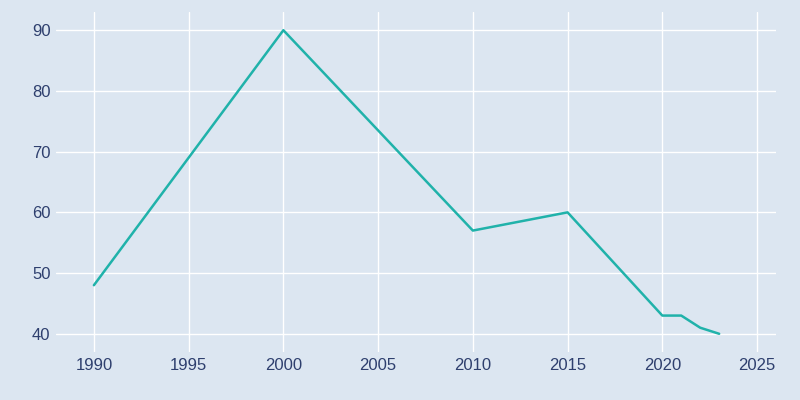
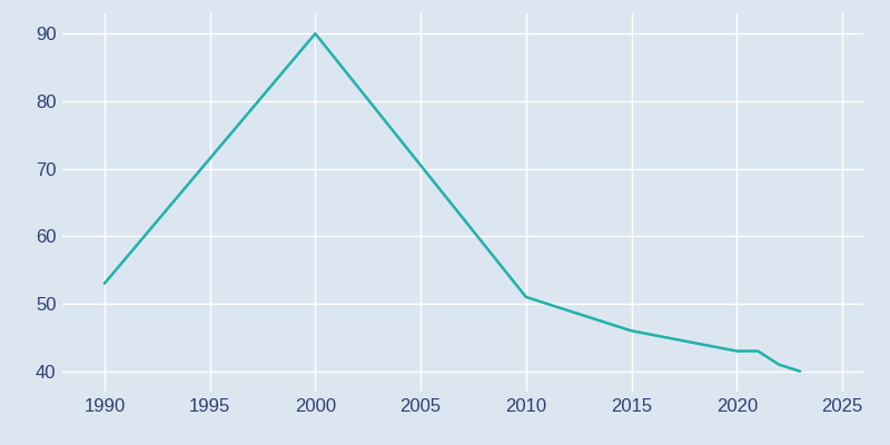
1990: 48 -> 53
2010: 57 -> 51
2015: 60 -> 46
